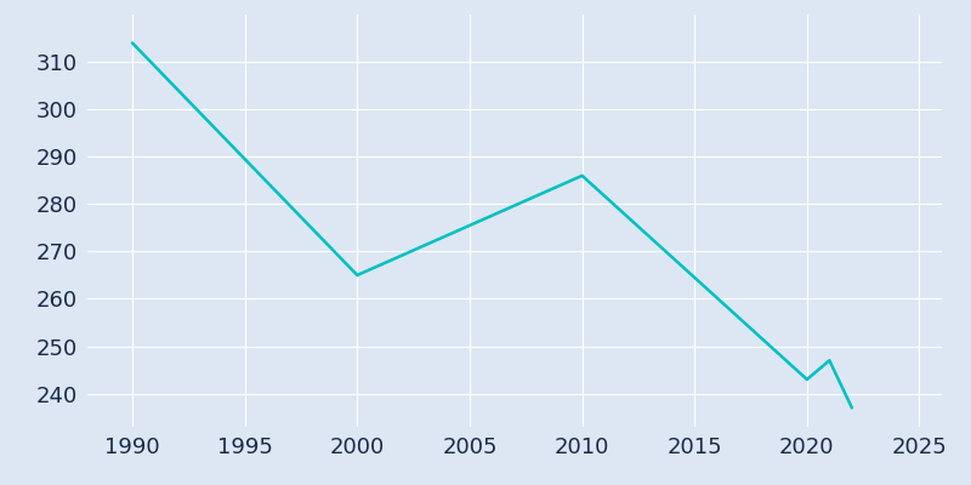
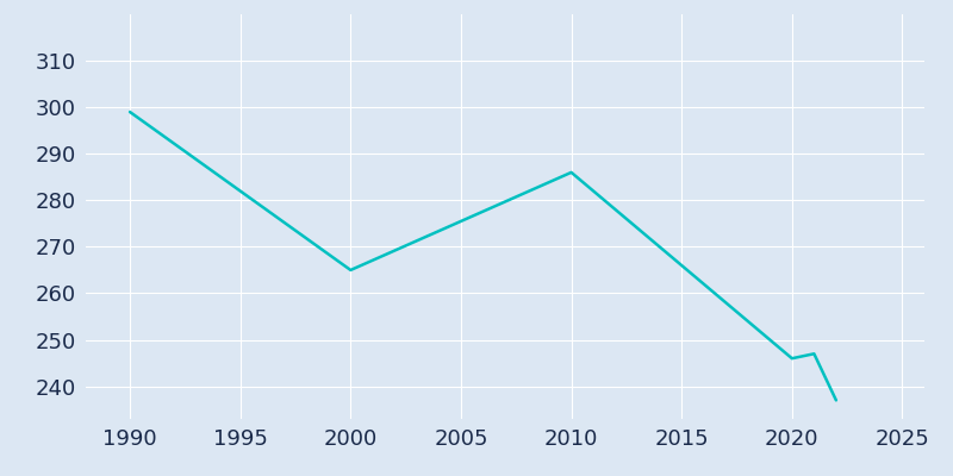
1990: 314 -> 299
2020: 243 -> 246
